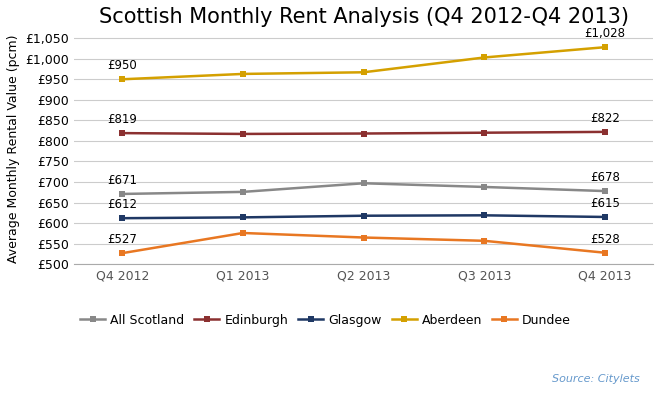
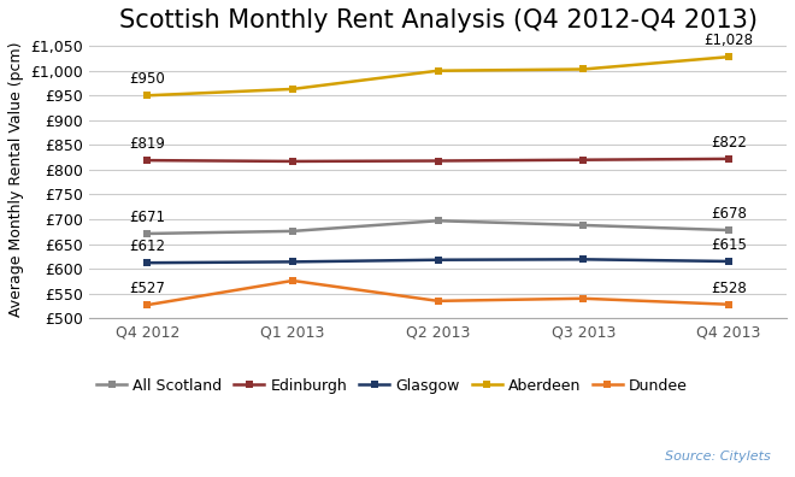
Aberdeen/Q2 2013: £967 -> £1,000
Dundee/Q2 2013: £565 -> £535
Dundee/Q3 2013: £557 -> £540
